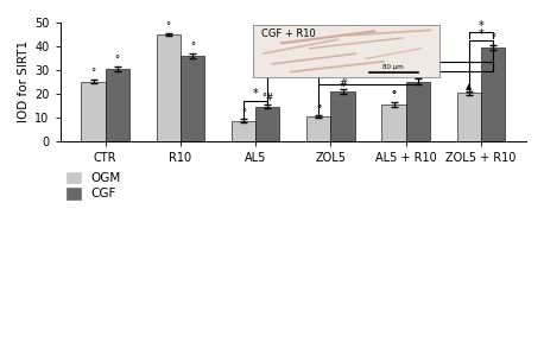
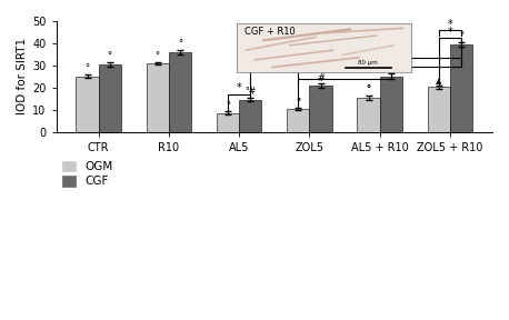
OGM/R10: 45 -> 31
